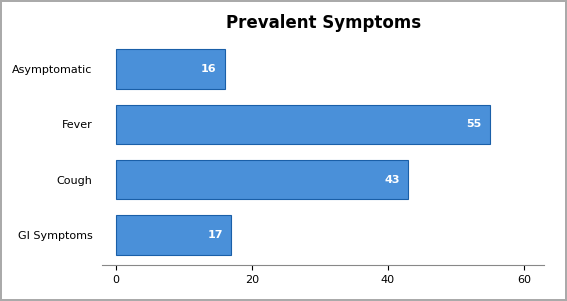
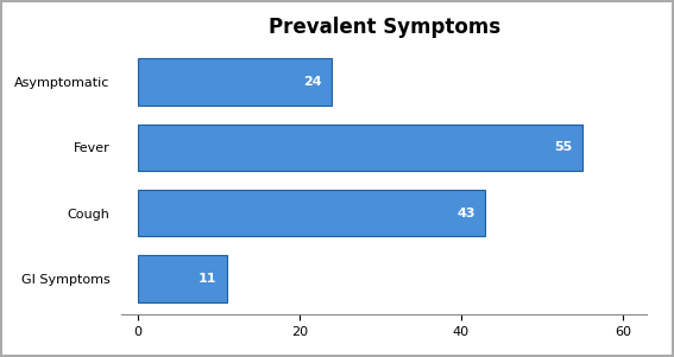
Asymptomatic: 16 -> 24
GI Symptoms: 17 -> 11
